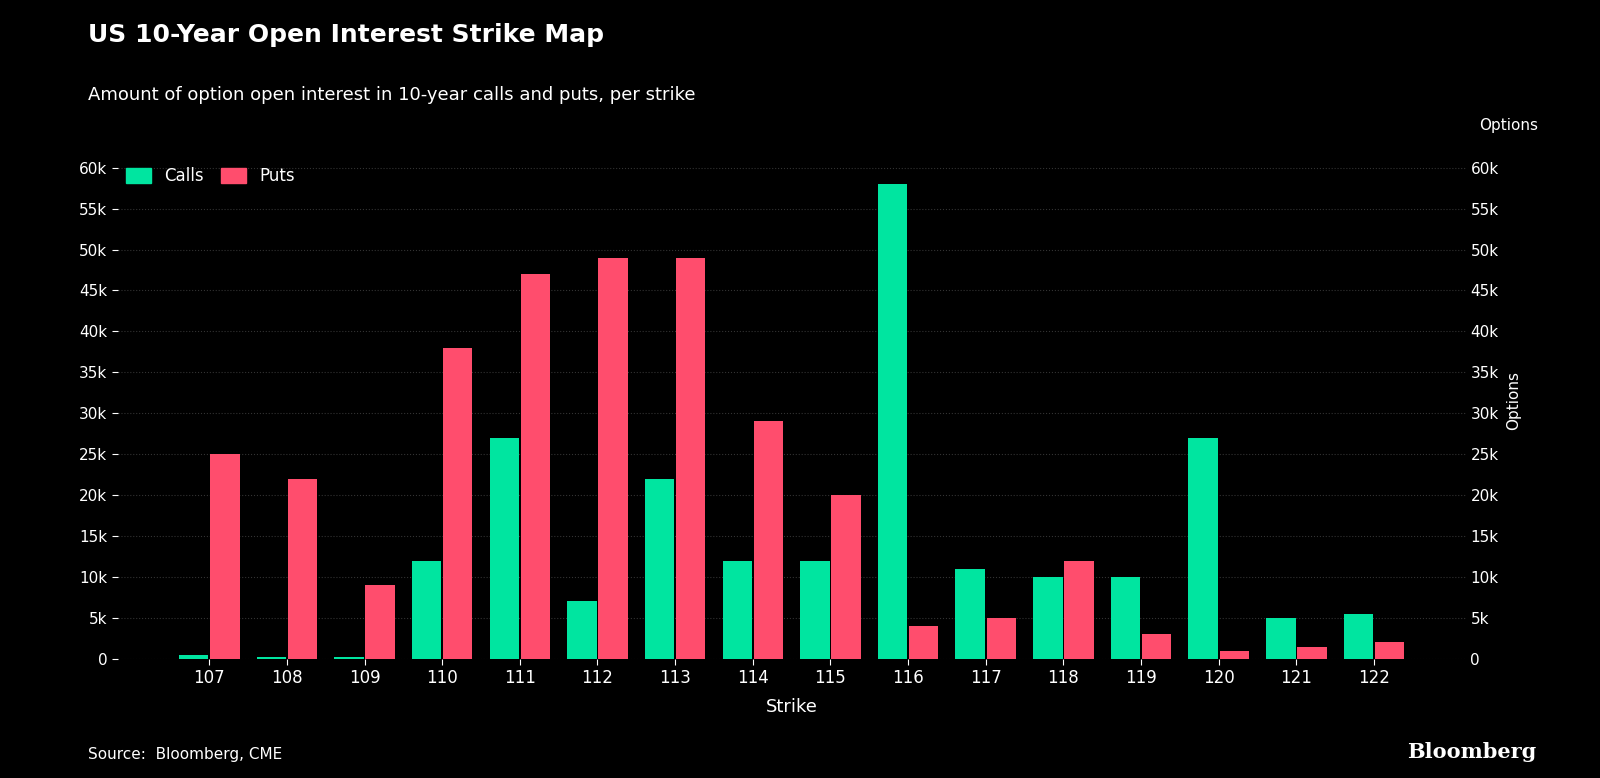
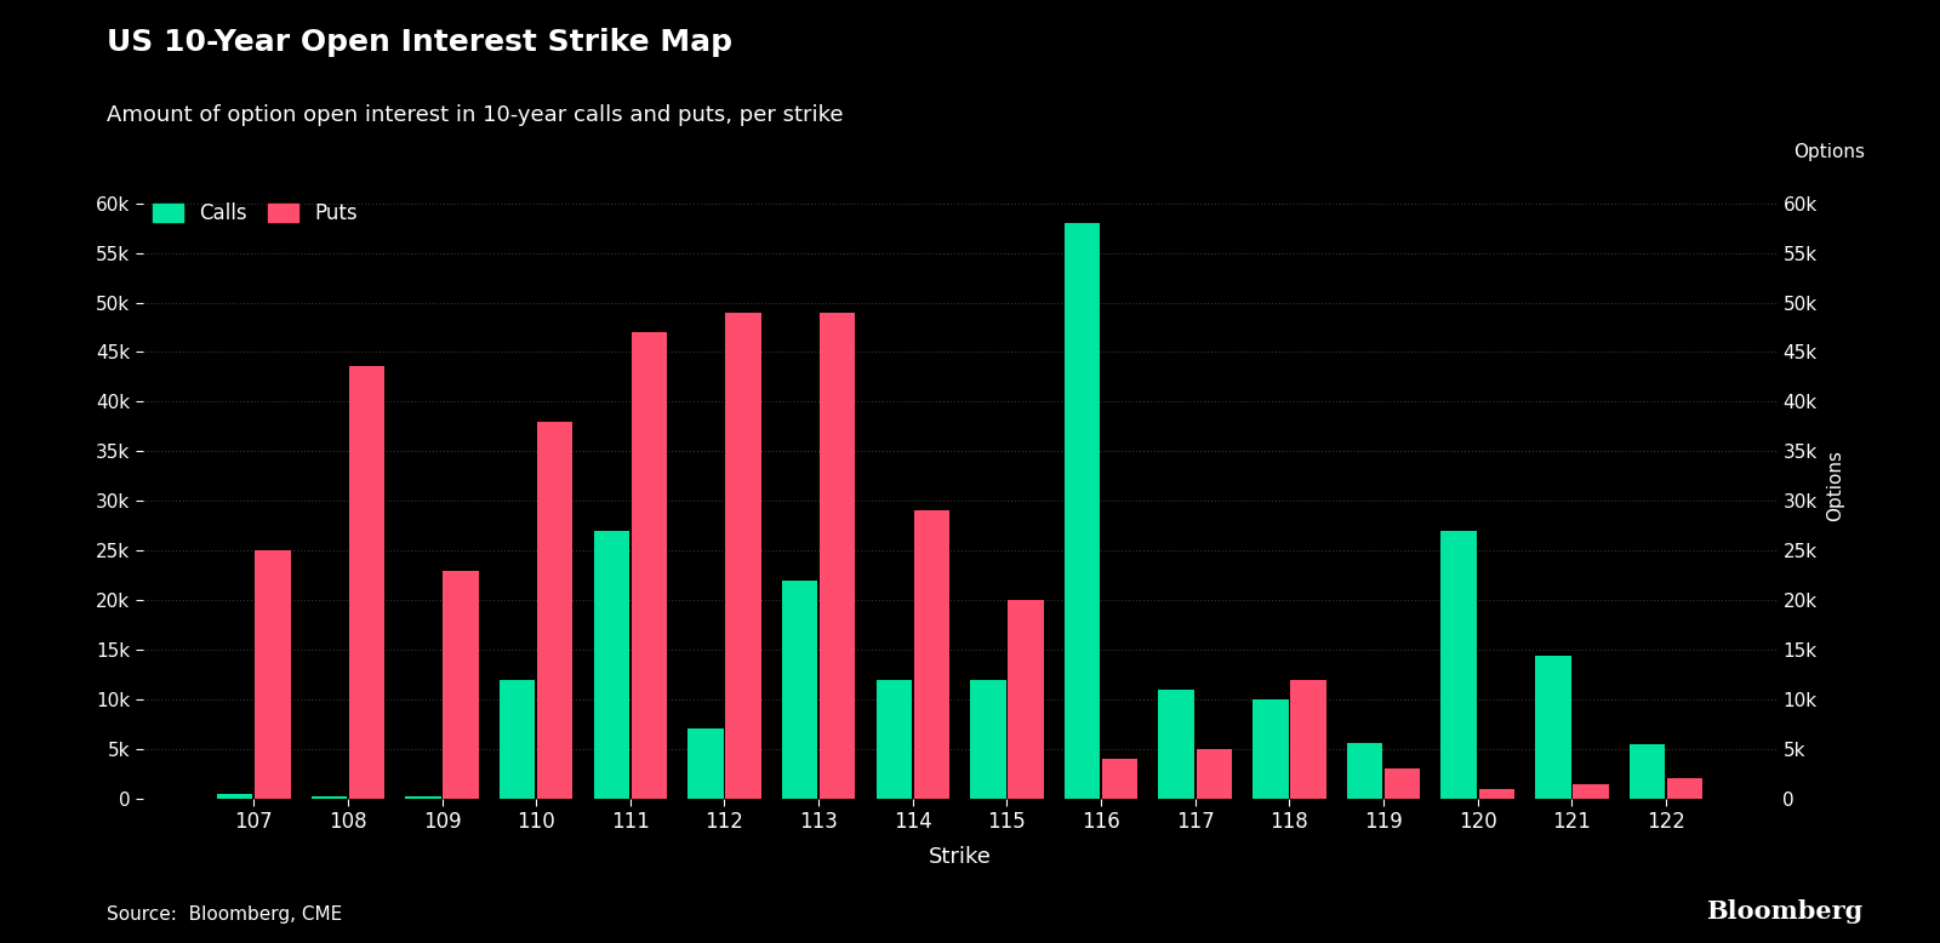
Puts/108: 22.0k -> 43.6k
Puts/109: 9.0k -> 23.0k
Calls/119: 10.0k -> 5.6k
Calls/121: 5.0k -> 14.4k
